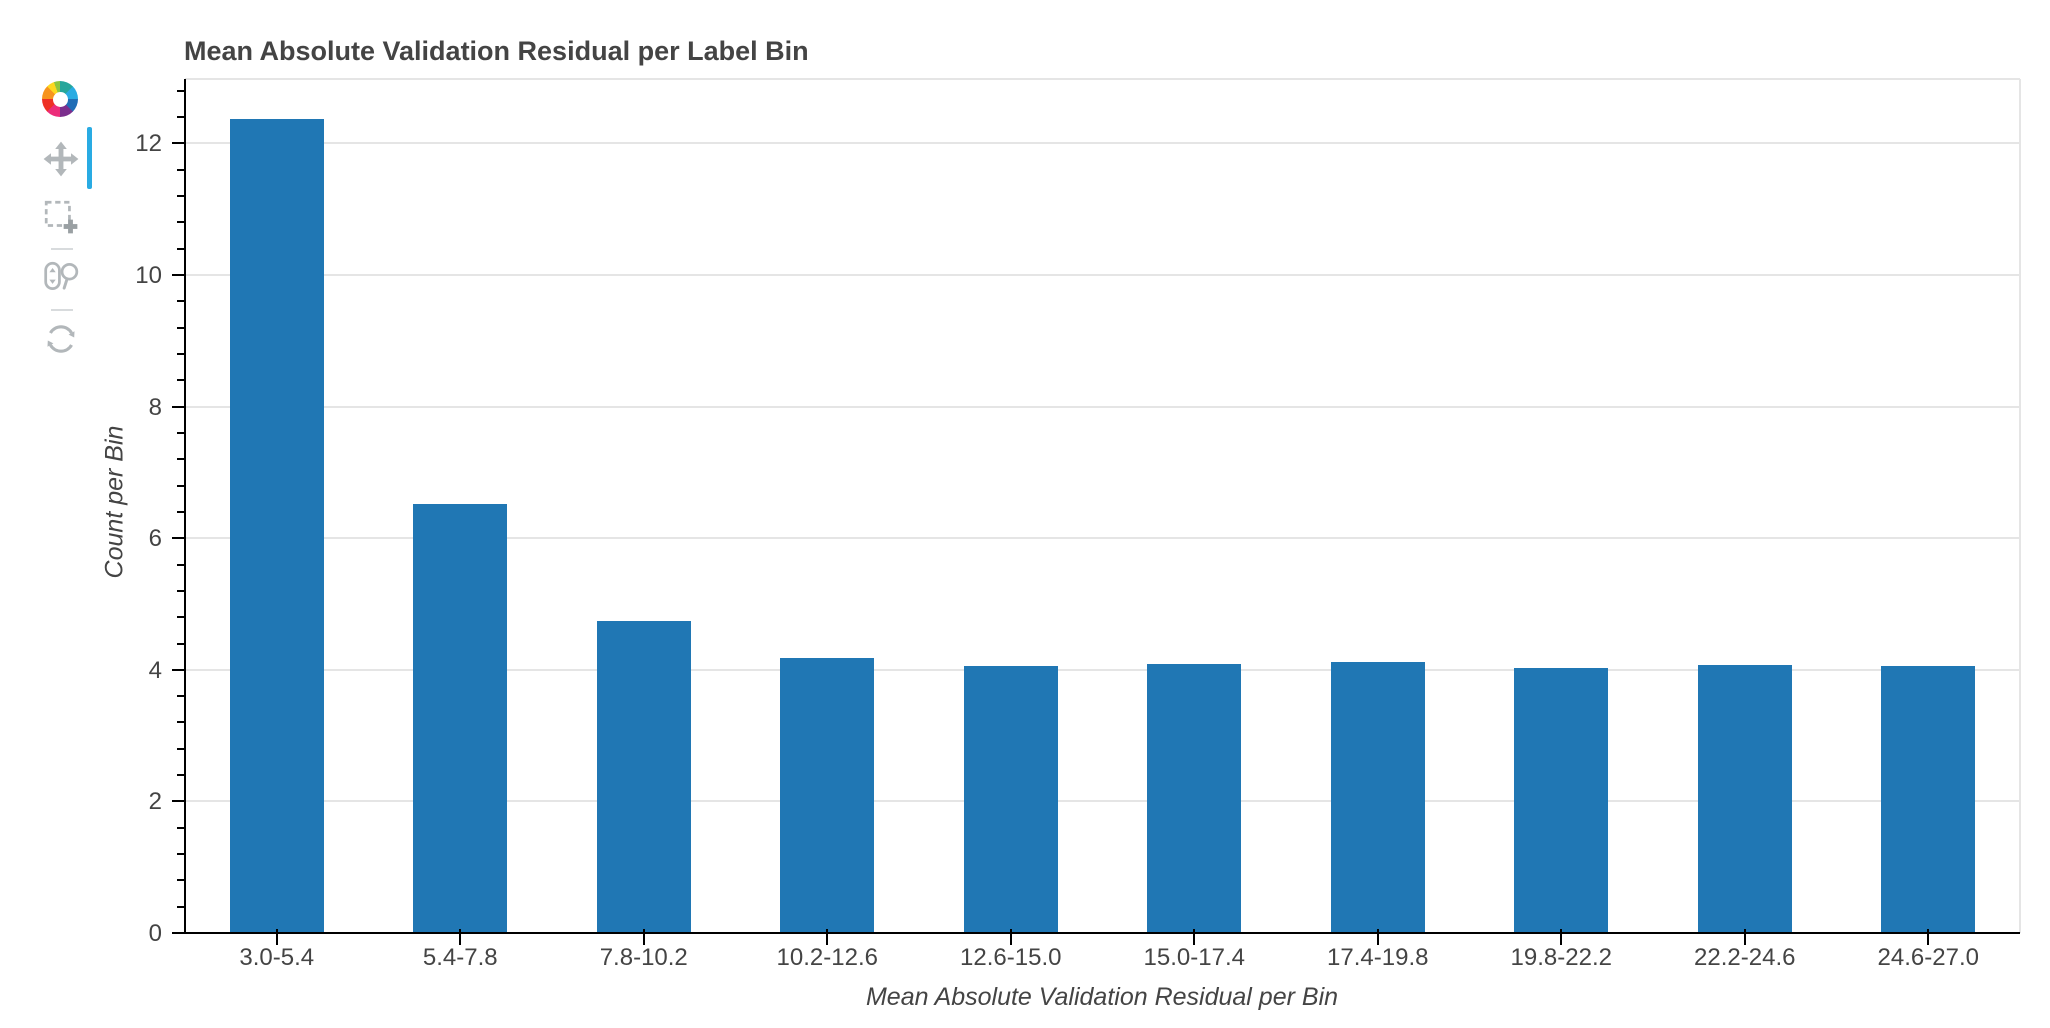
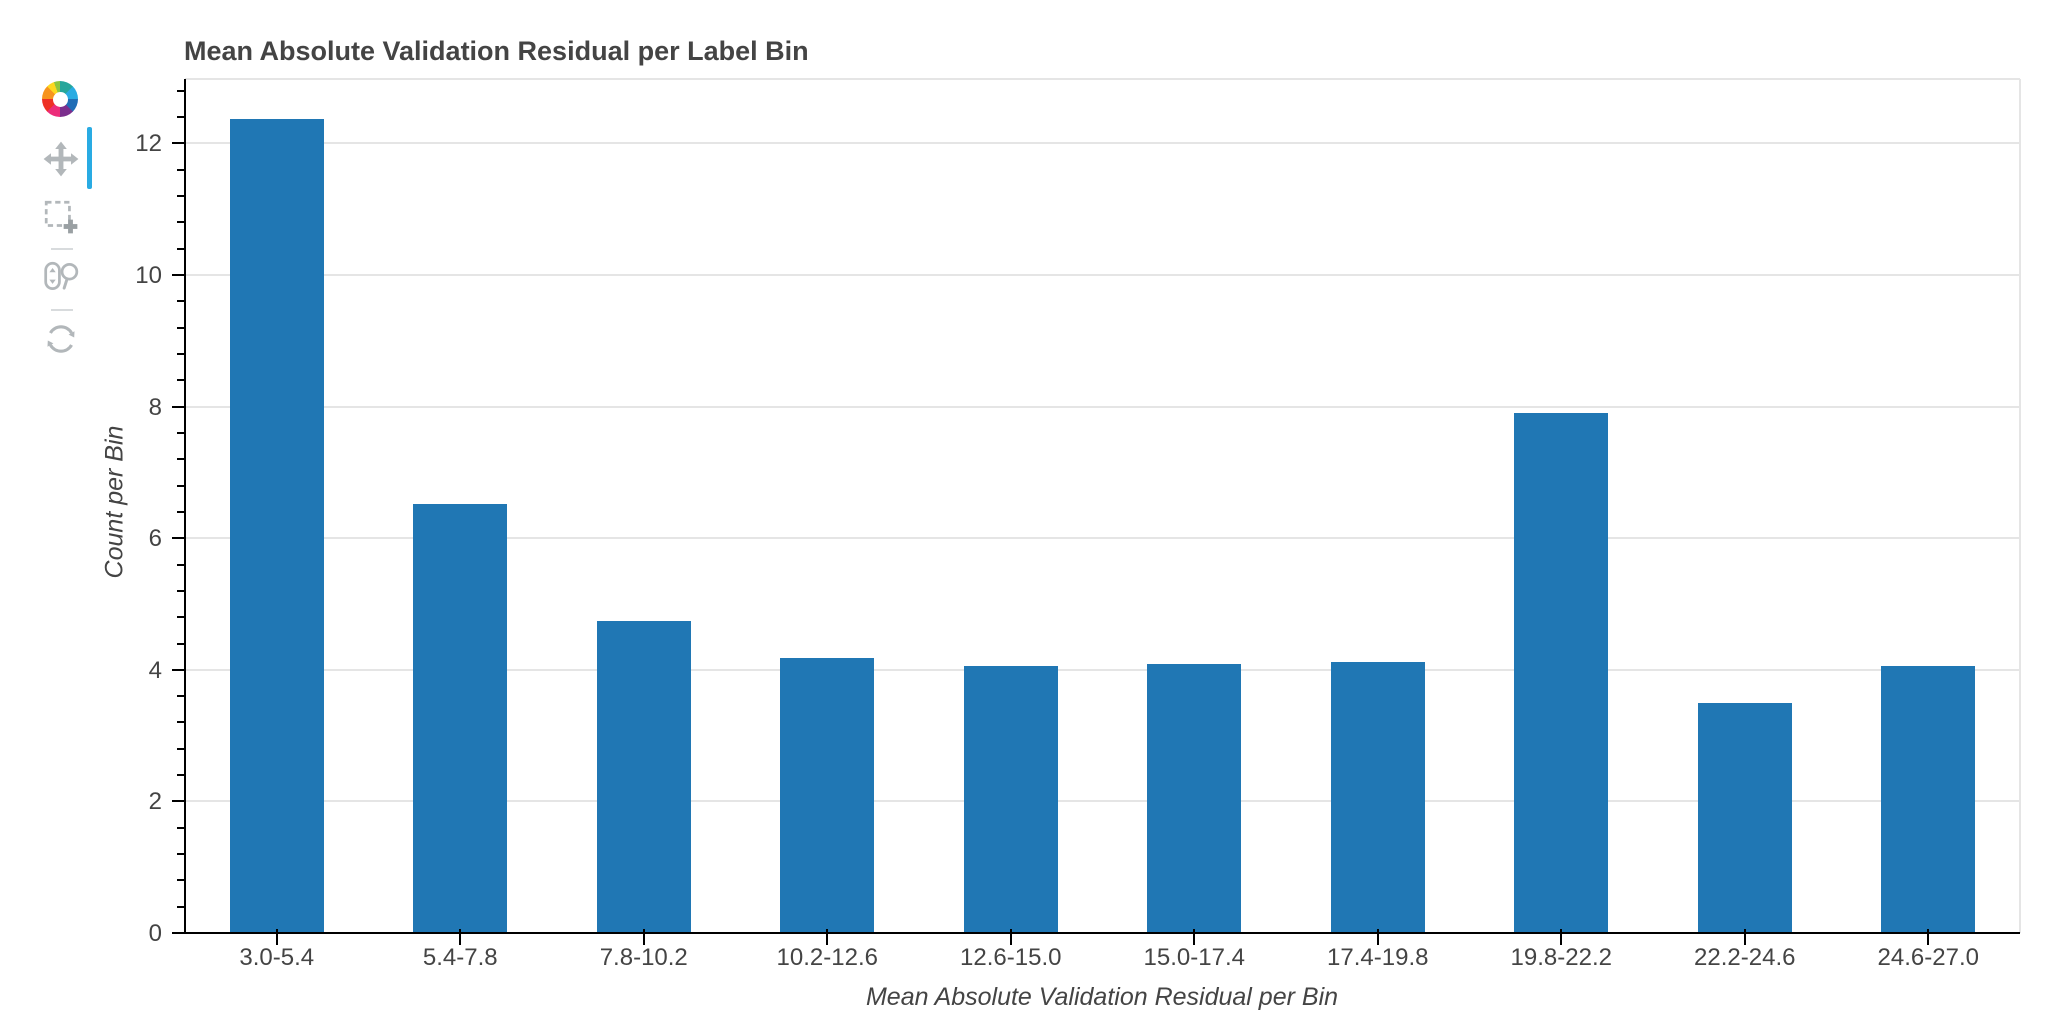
19.8-22.2: 4.0 -> 7.9
22.2-24.6: 4.1 -> 3.5
